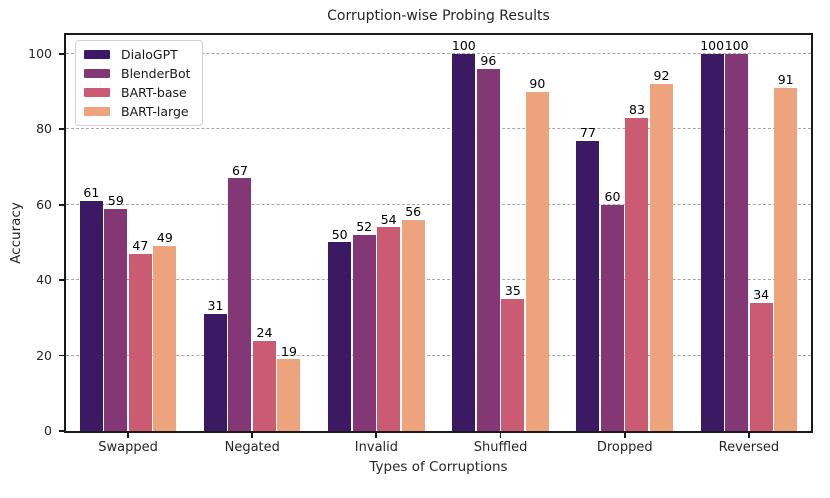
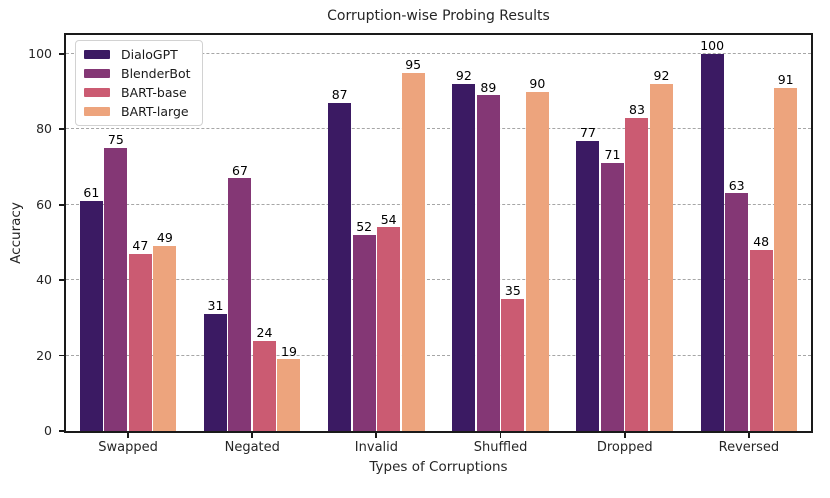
BlenderBot/Swapped: 59 -> 75
DialoGPT/Invalid: 50 -> 87
BART-large/Invalid: 56 -> 95
DialoGPT/Shuffled: 100 -> 92
BlenderBot/Shuffled: 96 -> 89
BlenderBot/Dropped: 60 -> 71
BlenderBot/Reversed: 100 -> 63
BART-base/Reversed: 34 -> 48
